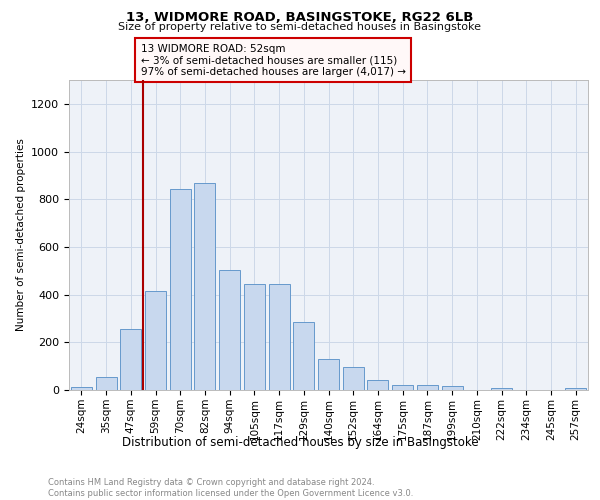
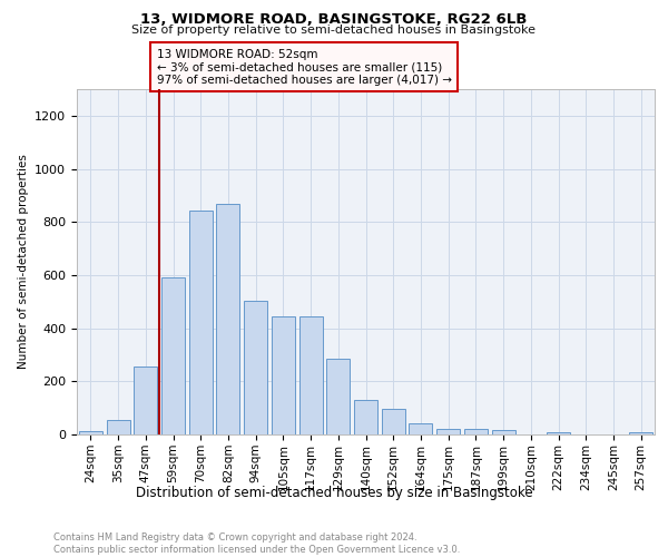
59sqm: 415 -> 590
